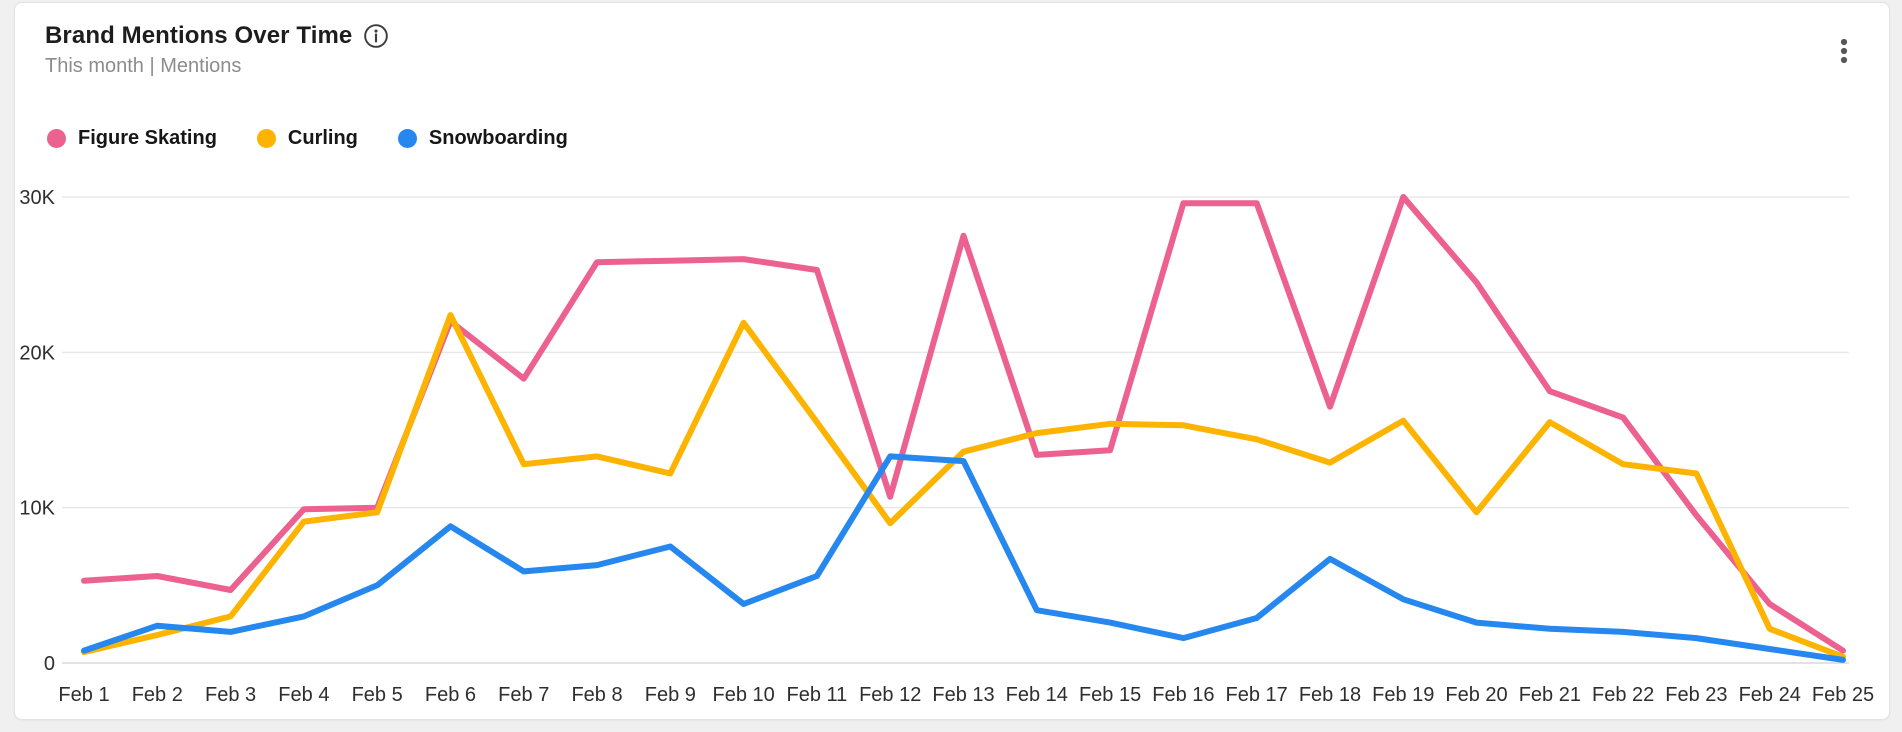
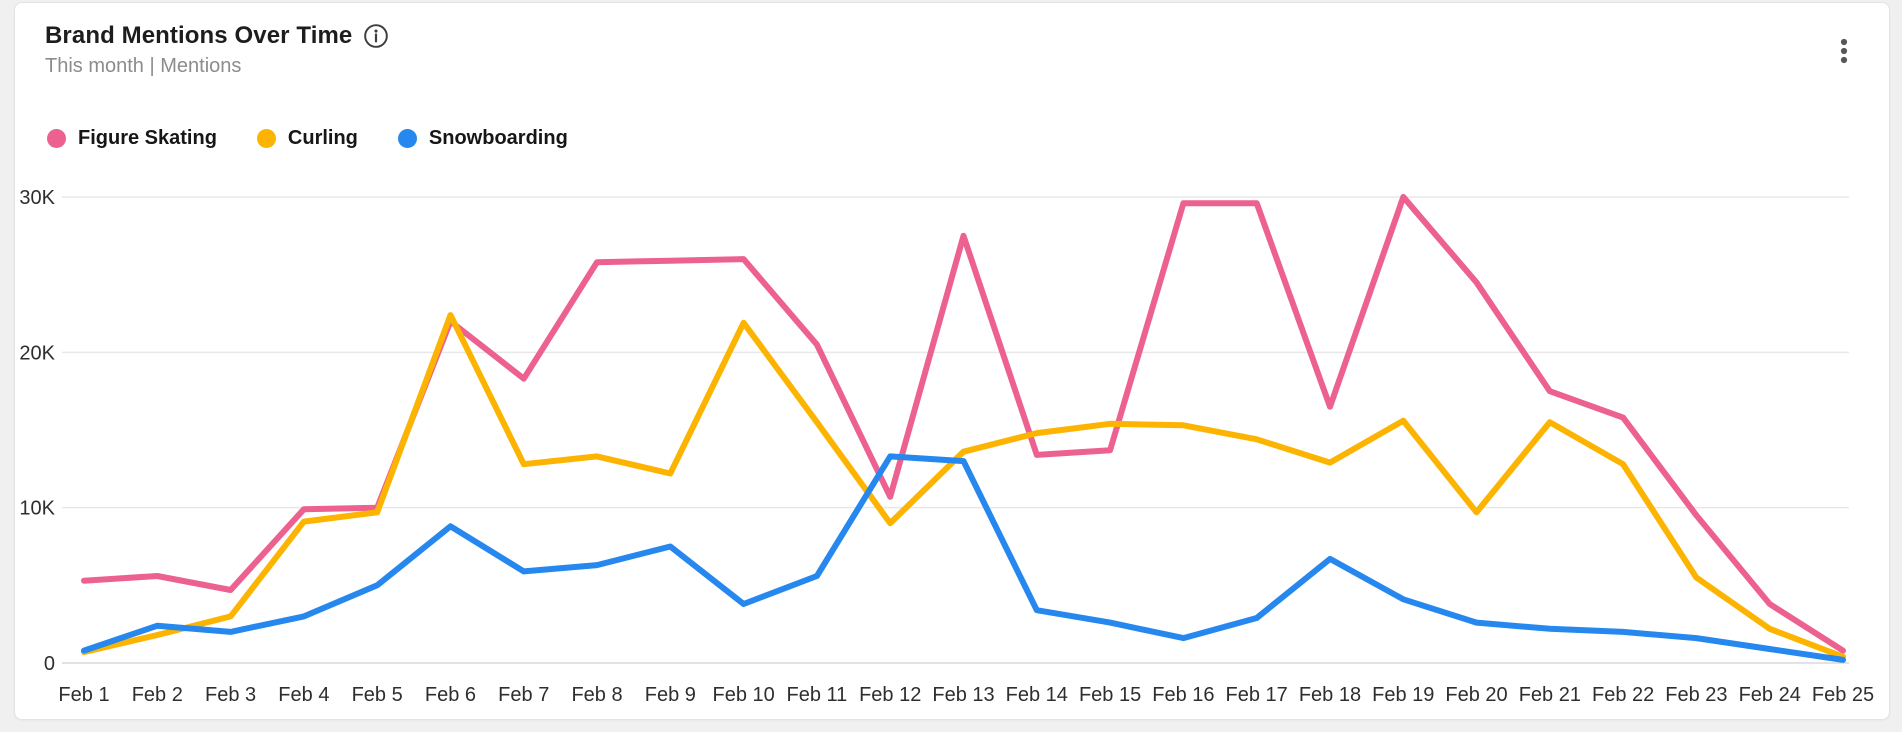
Figure Skating/Feb 11: 25.3K -> 20.5K
Curling/Feb 23: 12.2K -> 5.5K
